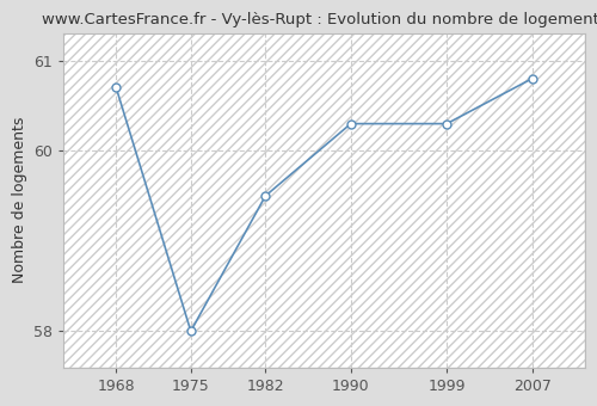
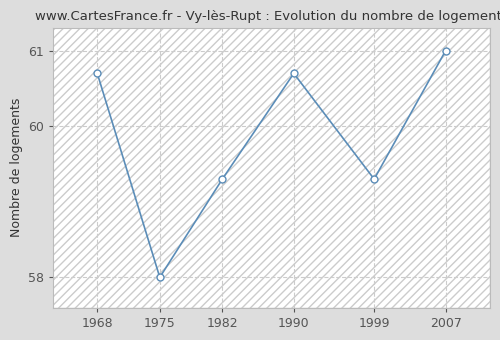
1982: 59.5 -> 59.3
1990: 60.3 -> 60.7
1999: 60.3 -> 59.3
2007: 60.8 -> 61.0
